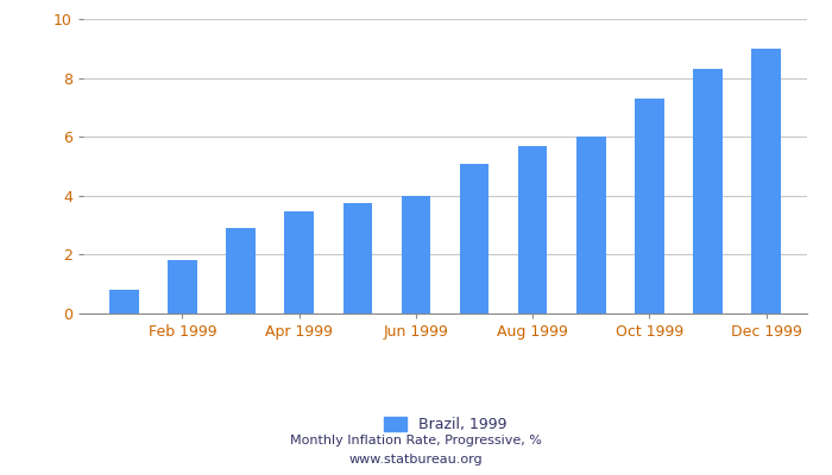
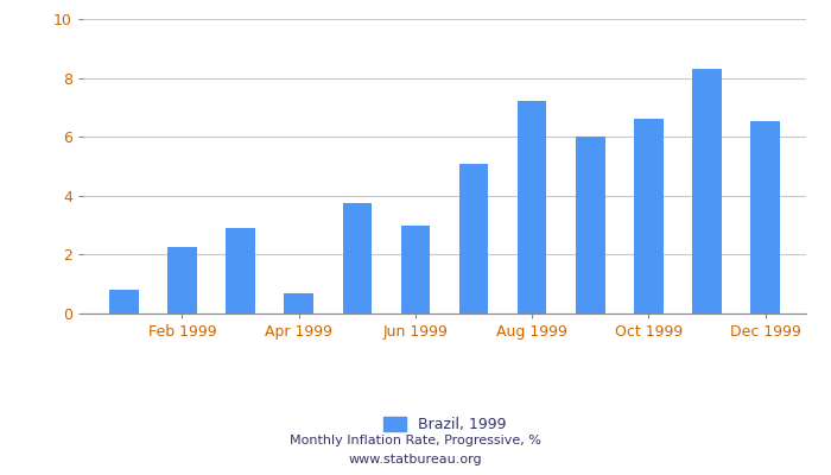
Feb 1999: 1.80 -> 2.25
Apr 1999: 3.45 -> 0.70
Jun 1999: 4.00 -> 3.00
Aug 1999: 5.70 -> 7.20
Oct 1999: 7.30 -> 6.60
Dec 1999: 9.00 -> 6.55
